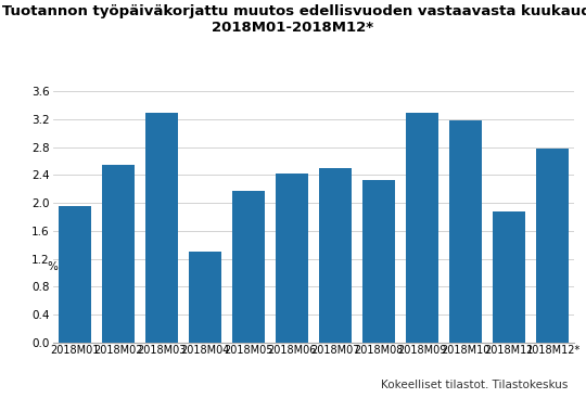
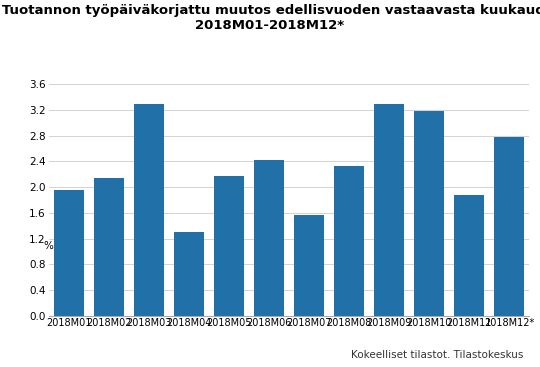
2018M02: 2.54 -> 2.15
2018M07: 2.50 -> 1.57
